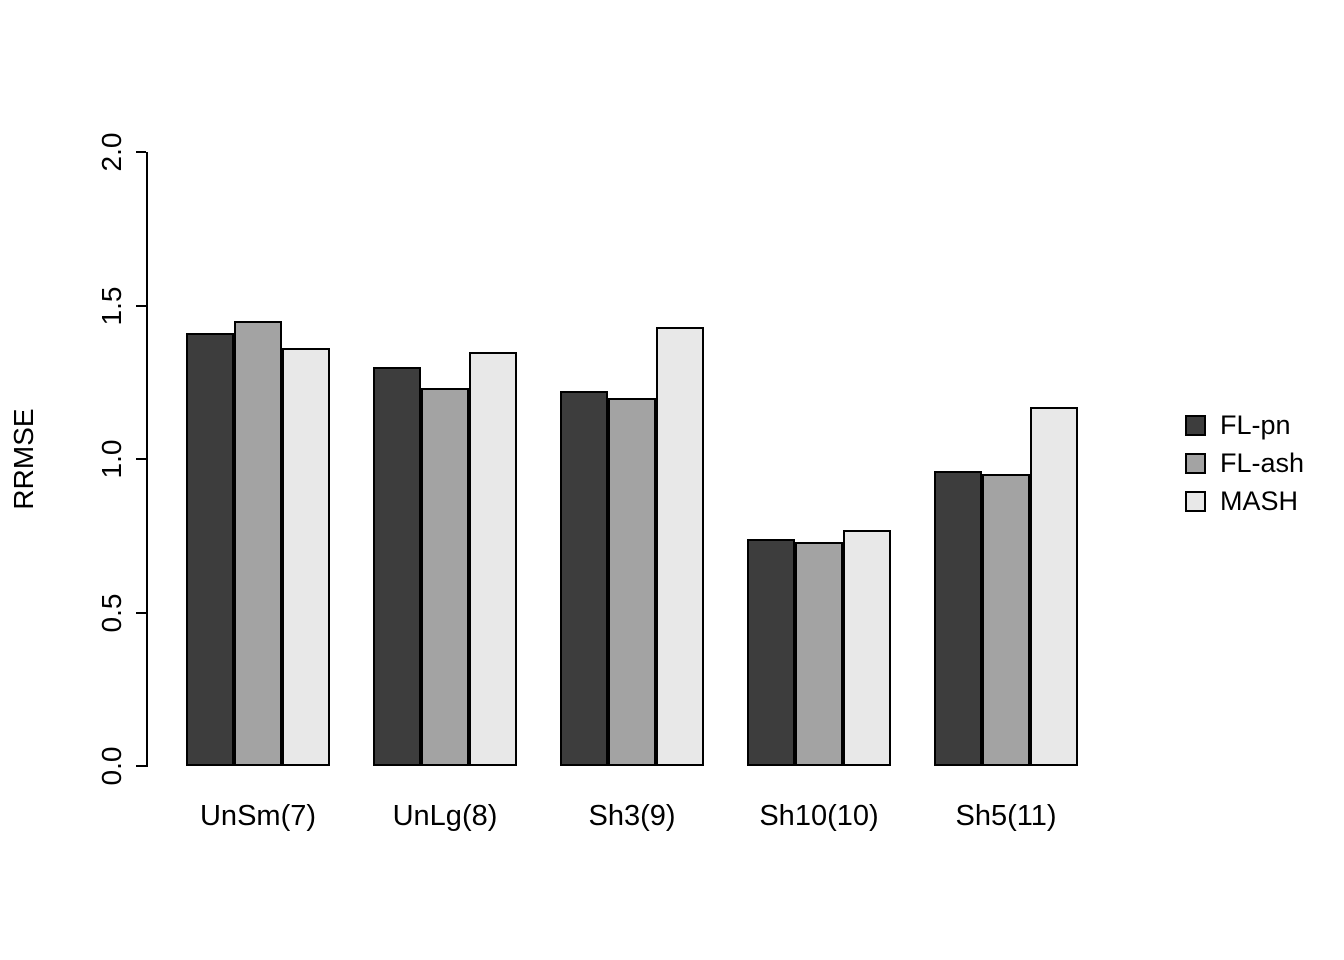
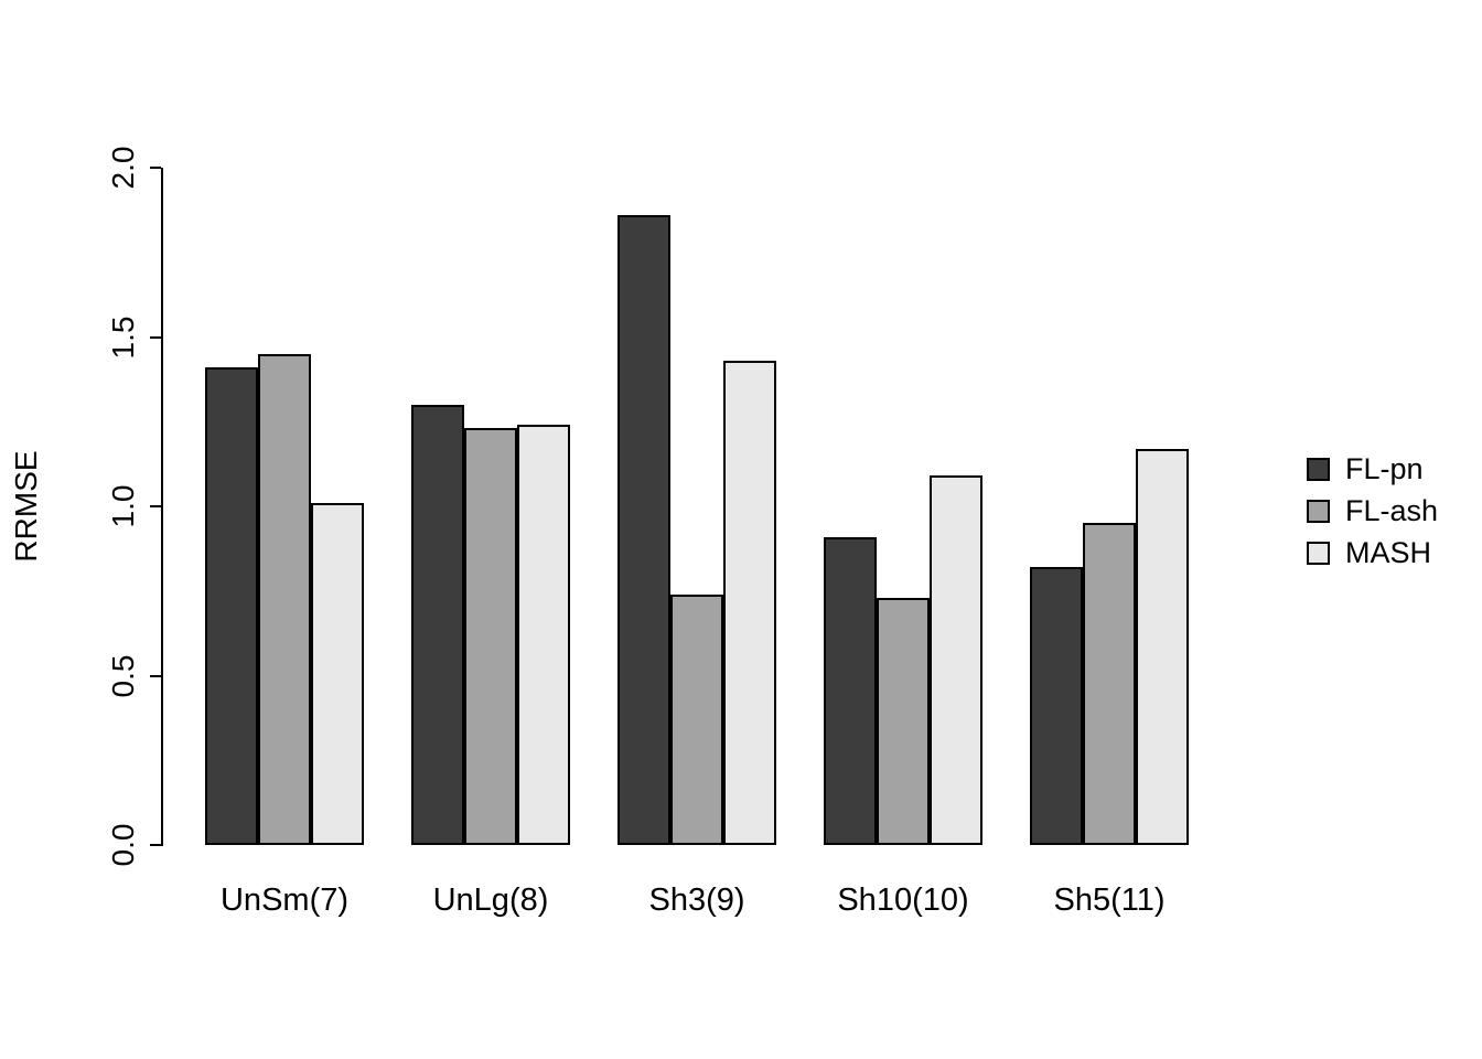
MASH/UnSm(7): 1.36 -> 1.01
MASH/UnLg(8): 1.35 -> 1.24
FL-pn/Sh3(9): 1.22 -> 1.86
FL-ash/Sh3(9): 1.20 -> 0.74
FL-pn/Sh10(10): 0.74 -> 0.91
MASH/Sh10(10): 0.77 -> 1.09
FL-pn/Sh5(11): 0.96 -> 0.82
